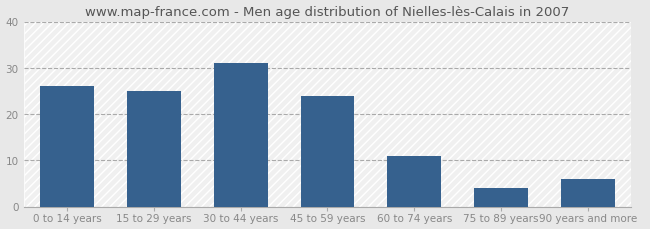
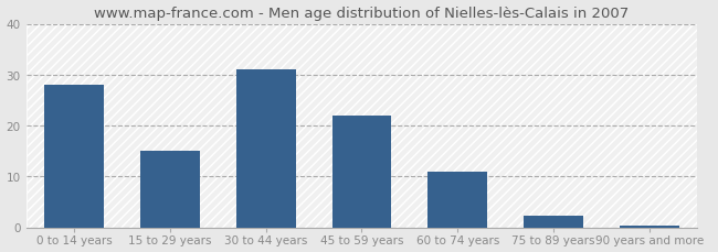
0 to 14 years: 26.0 -> 28.0
15 to 29 years: 25.0 -> 15.0
45 to 59 years: 24.0 -> 22.0
75 to 89 years: 4.0 -> 2.3
90 years and more: 6.0 -> 0.4
